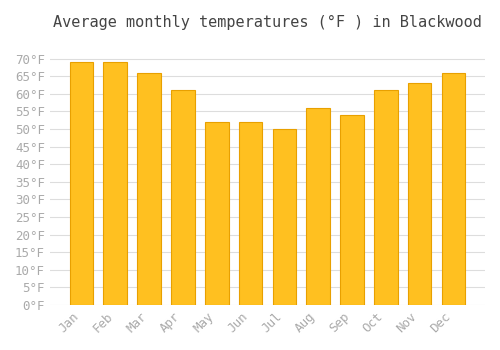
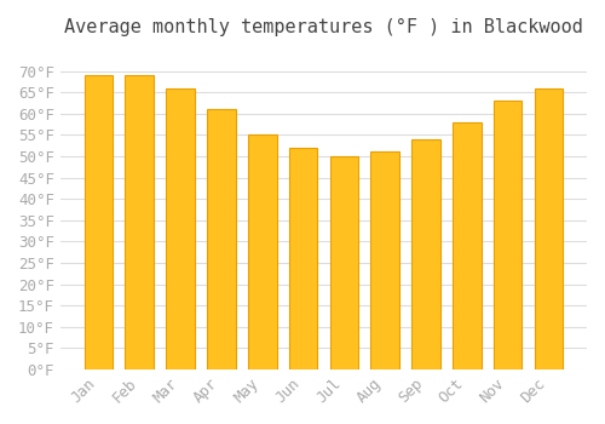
May: 52°F -> 55°F
Aug: 56°F -> 51°F
Oct: 61°F -> 58°F
